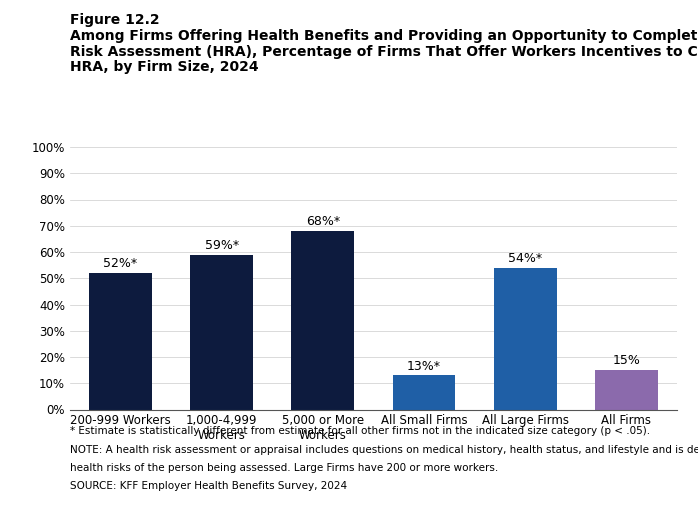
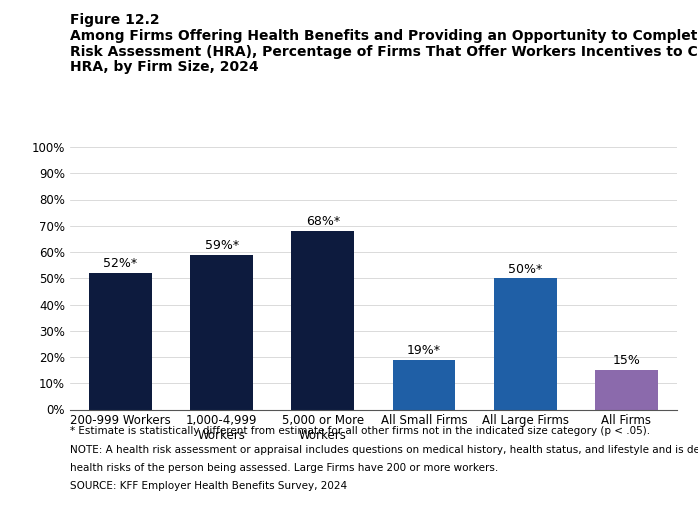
All Small Firms: 13%* -> 19%*
All Large Firms: 54%* -> 50%*
